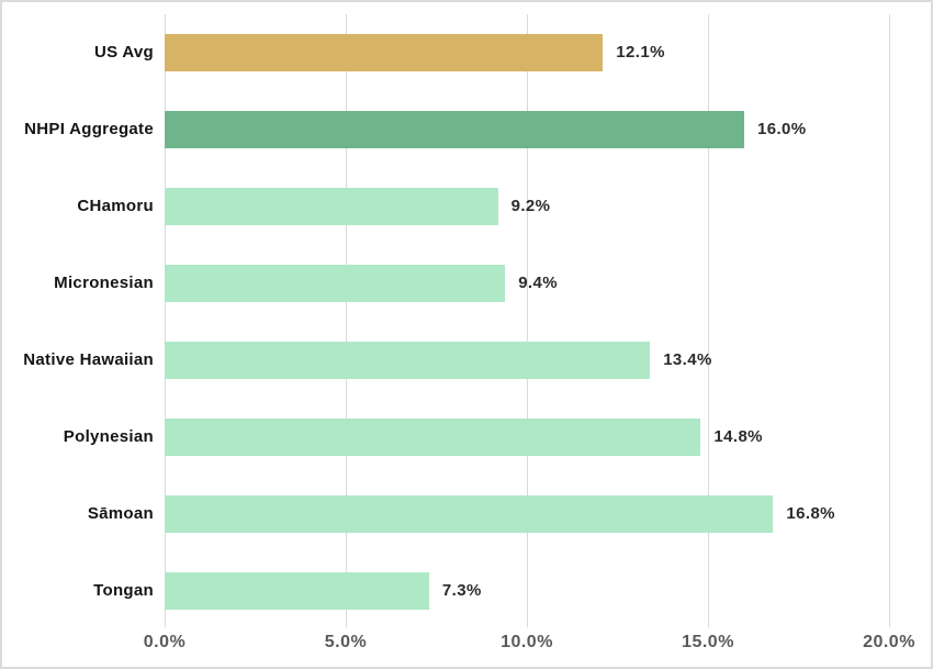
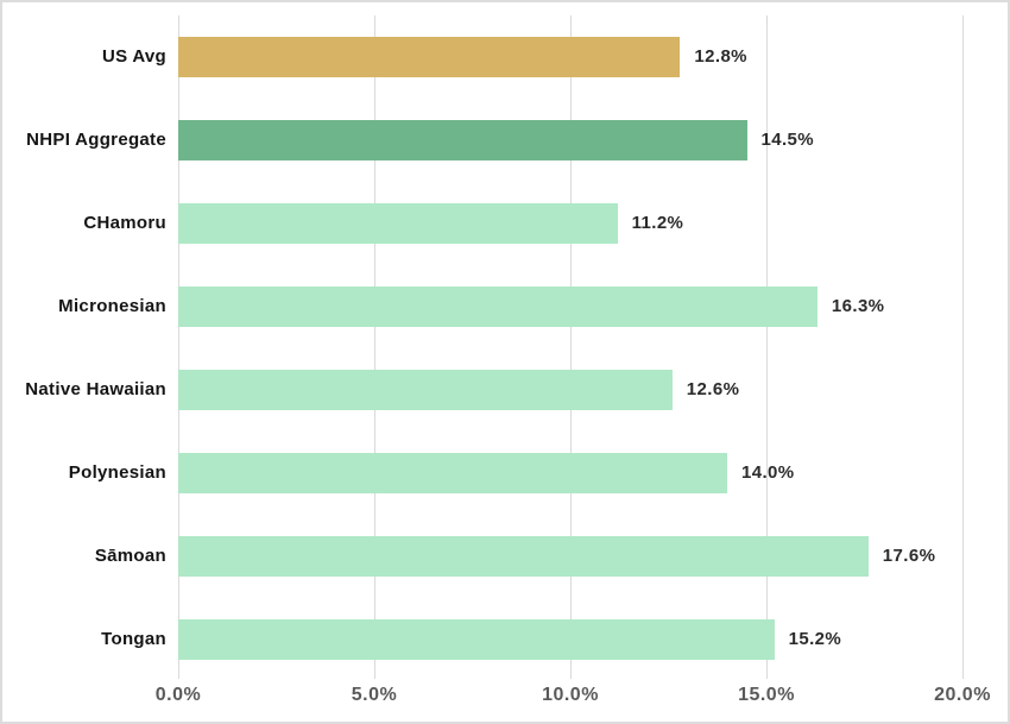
US Avg: 12.1% -> 12.8%
NHPI Aggregate: 16.0% -> 14.5%
CHamoru: 9.2% -> 11.2%
Micronesian: 9.4% -> 16.3%
Native Hawaiian: 13.4% -> 12.6%
Polynesian: 14.8% -> 14.0%
Sāmoan: 16.8% -> 17.6%
Tongan: 7.3% -> 15.2%
